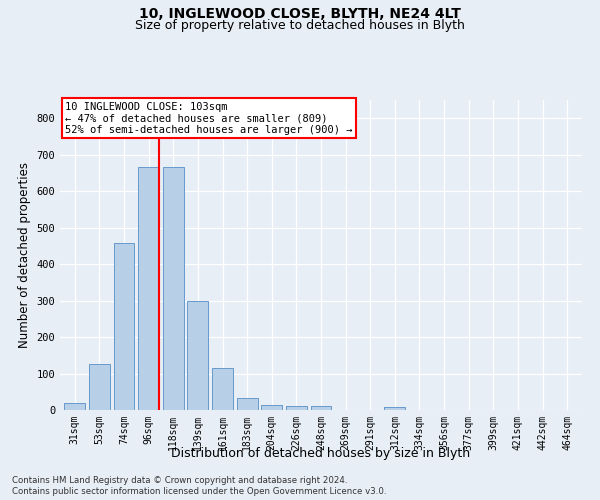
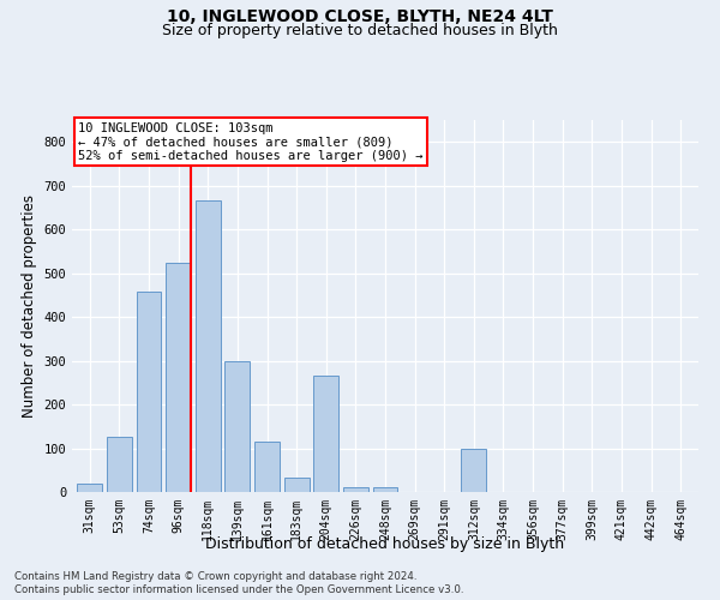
96sqm: 665 -> 525
204sqm: 14 -> 265
312sqm: 8 -> 100
